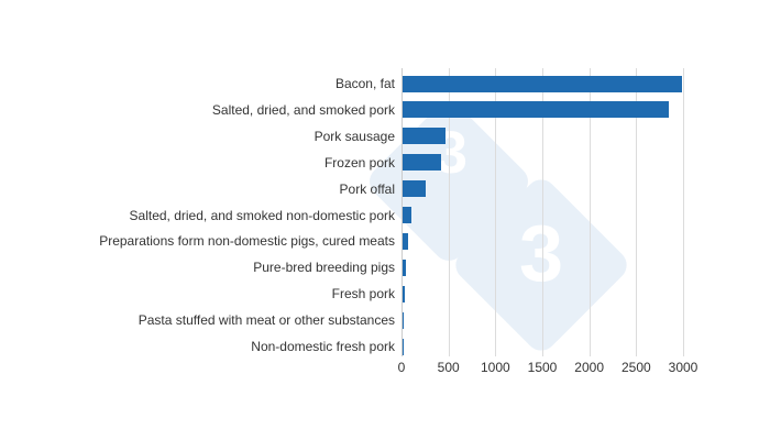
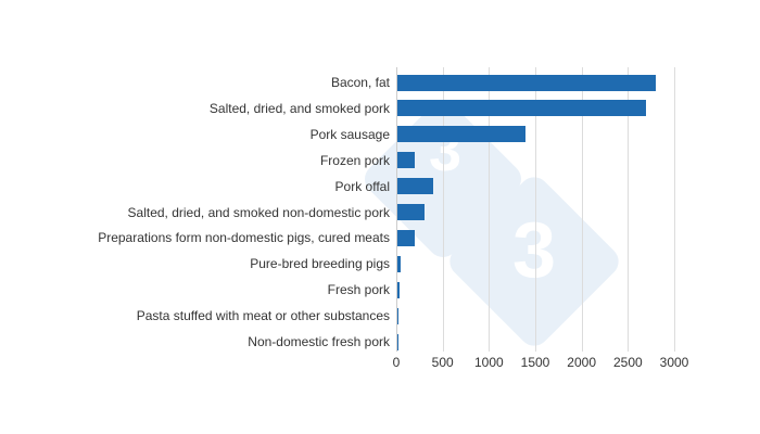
Bacon, fat: 3000 -> 2800
Salted, dried, and smoked pork: 2800 -> 2700
Pork sausage: 500 -> 1400
Frozen pork: 400 -> 200
Pork offal: 300 -> 400
Salted, dried, and smoked non-domestic pork: 100 -> 300
Preparations form non-domestic pigs, cured meats: 100 -> 200
